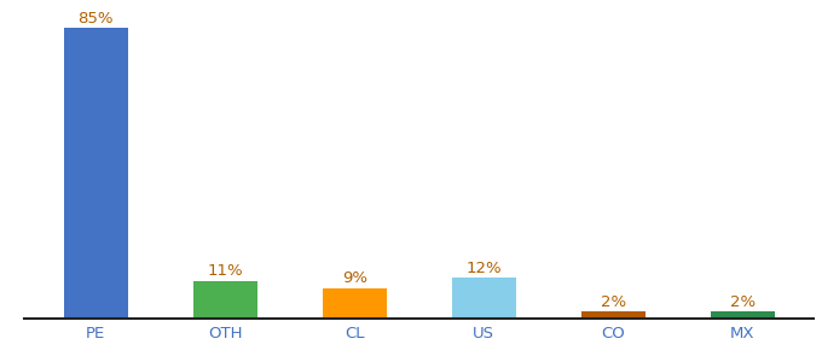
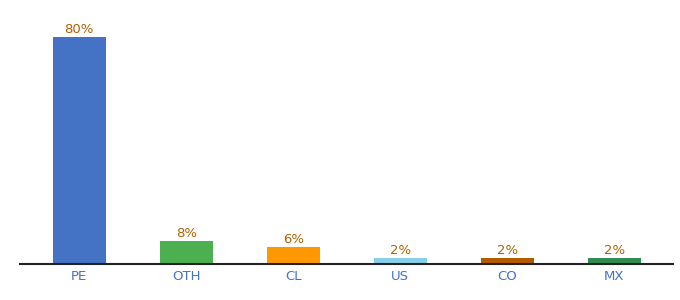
PE: 85% -> 80%
OTH: 11% -> 8%
CL: 9% -> 6%
US: 12% -> 2%
